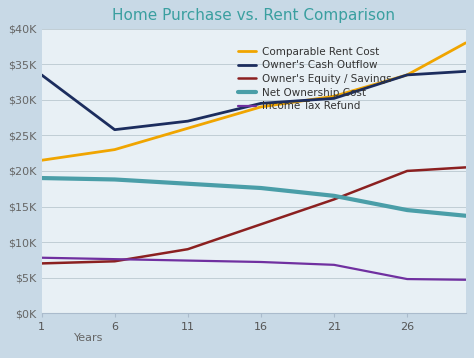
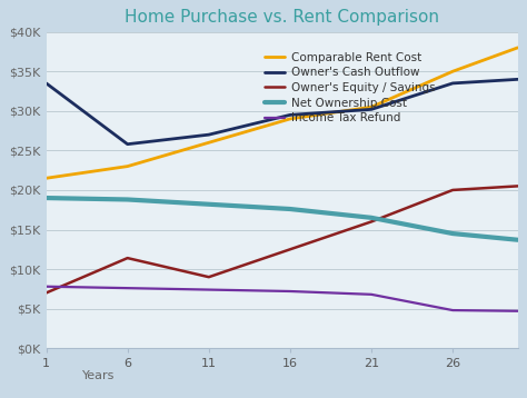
Owner's Equity / Savings/6: $7.3K -> $11.4K
Comparable Rent Cost/26: $33.5K -> $35.0K
